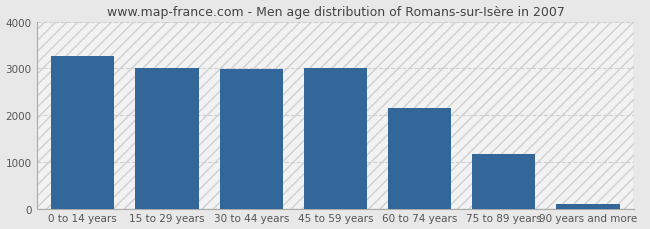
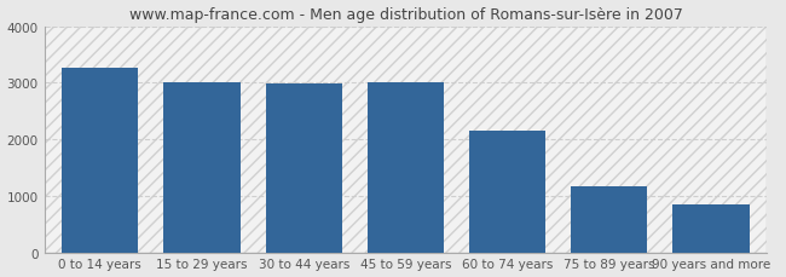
90 years and more: 100 -> 850
